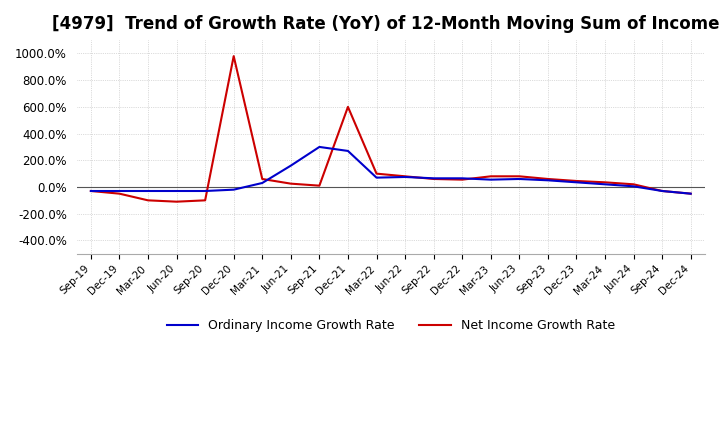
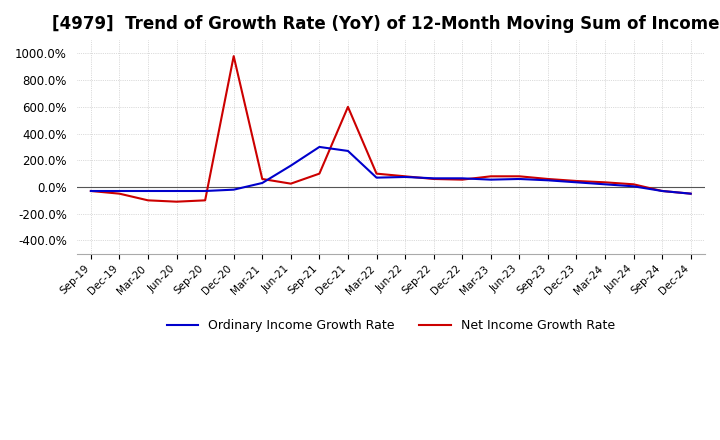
Net Income Growth Rate/Sep-21: 10% -> 100%
